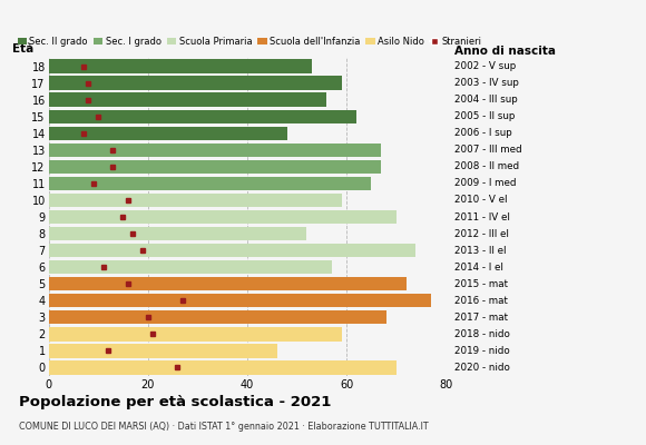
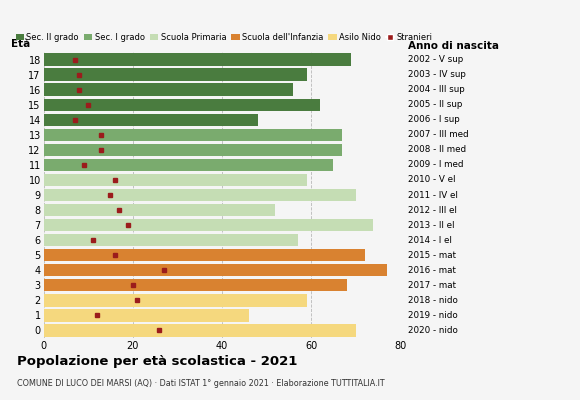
18: 53 -> 69
